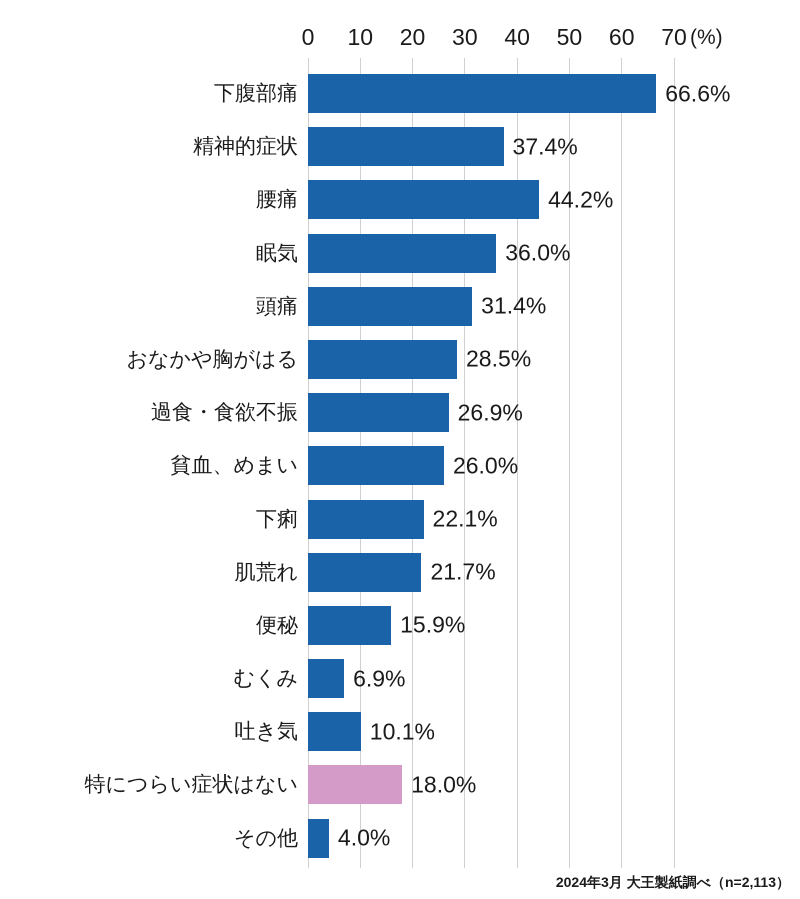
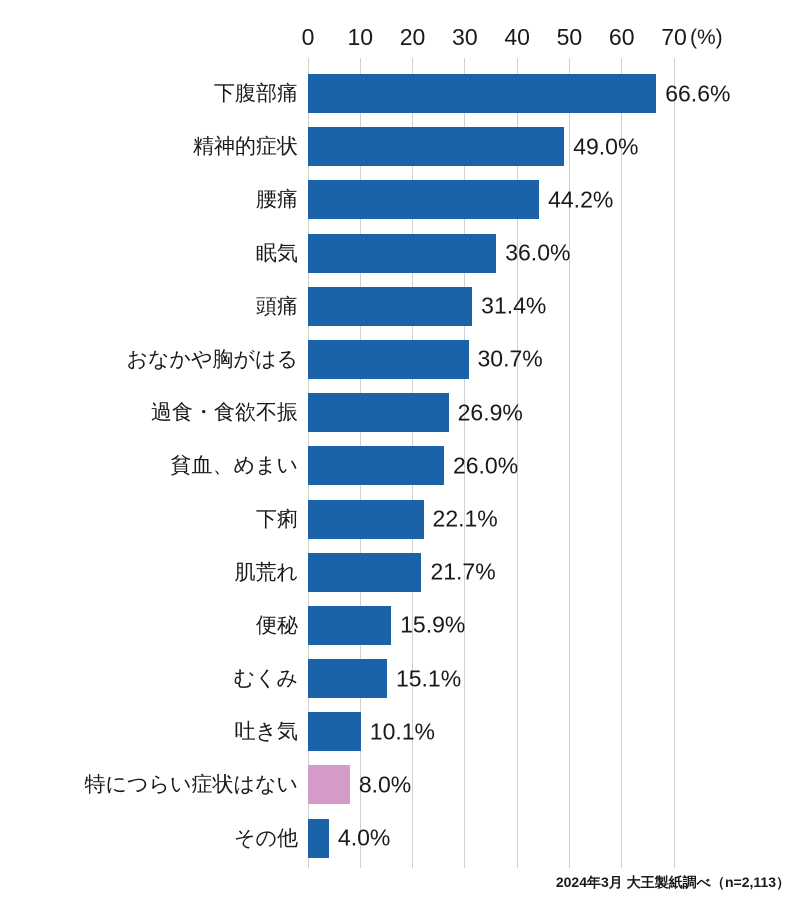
精神的症状: 37.4% -> 49.0%
おなかや胸がはる: 28.5% -> 30.7%
むくみ: 6.9% -> 15.1%
特につらい症状はない: 18.0% -> 8.0%
